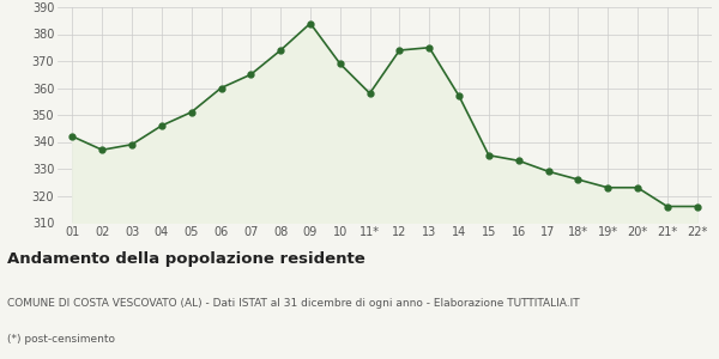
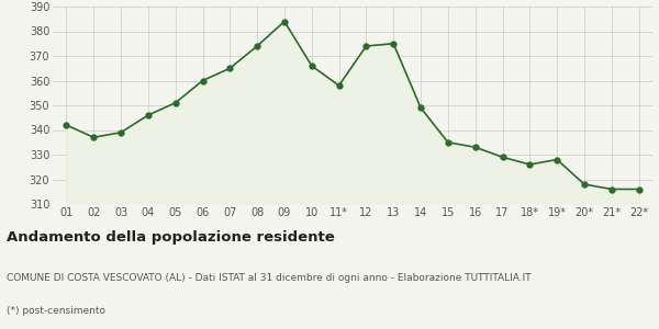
10: 369 -> 366
14: 357 -> 349
19*: 323 -> 328
20*: 323 -> 318
